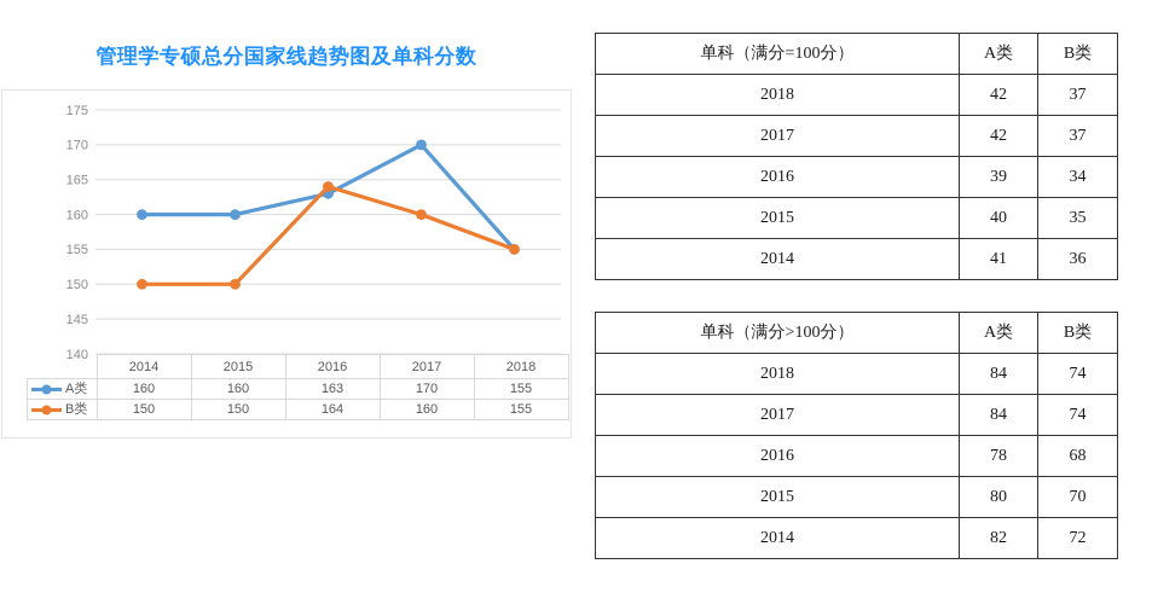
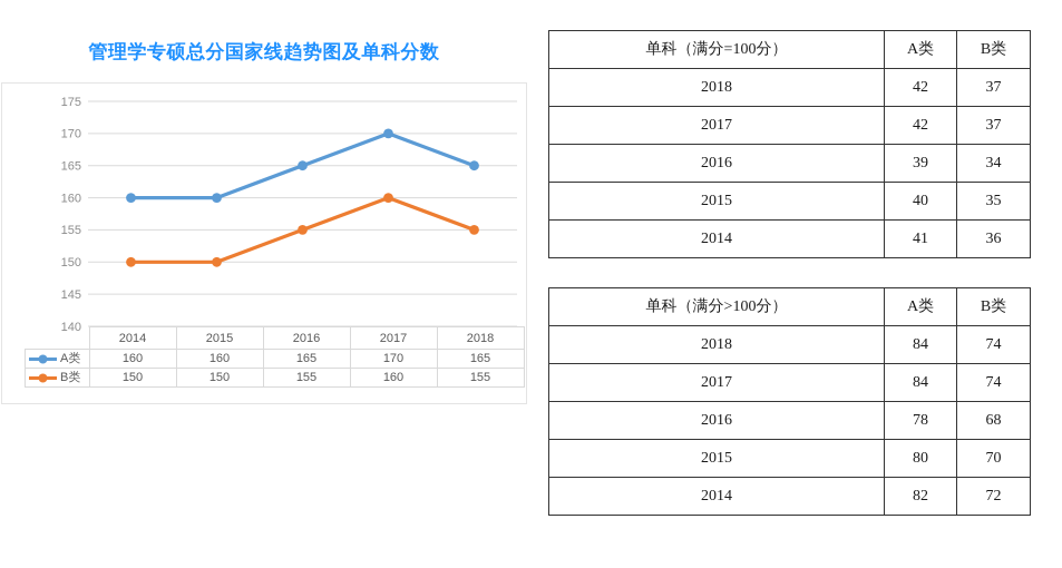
A类/2016: 163 -> 165
B类/2016: 164 -> 155
A类/2018: 155 -> 165
